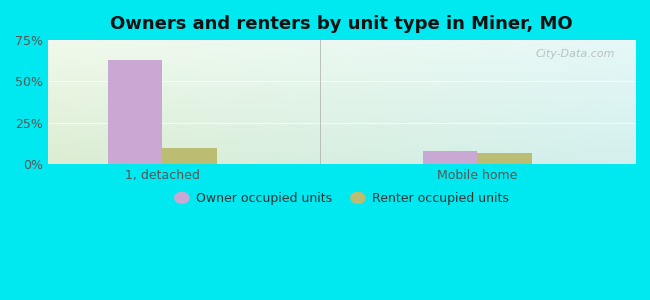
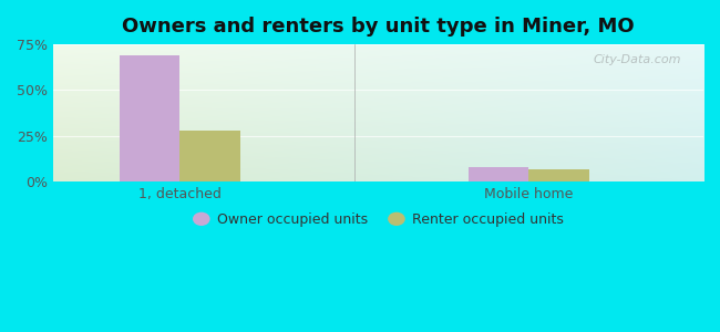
Owner occupied units/1, detached: 63% -> 69%
Renter occupied units/1, detached: 10% -> 28%
